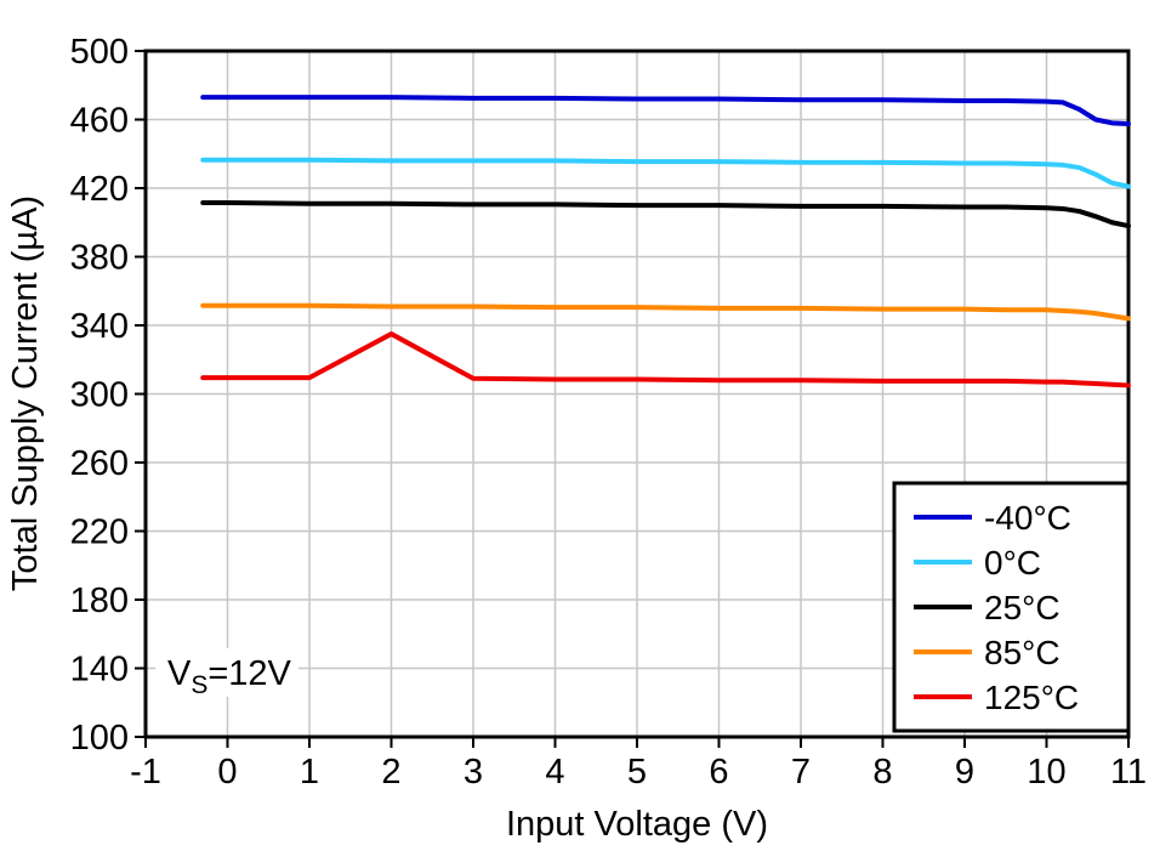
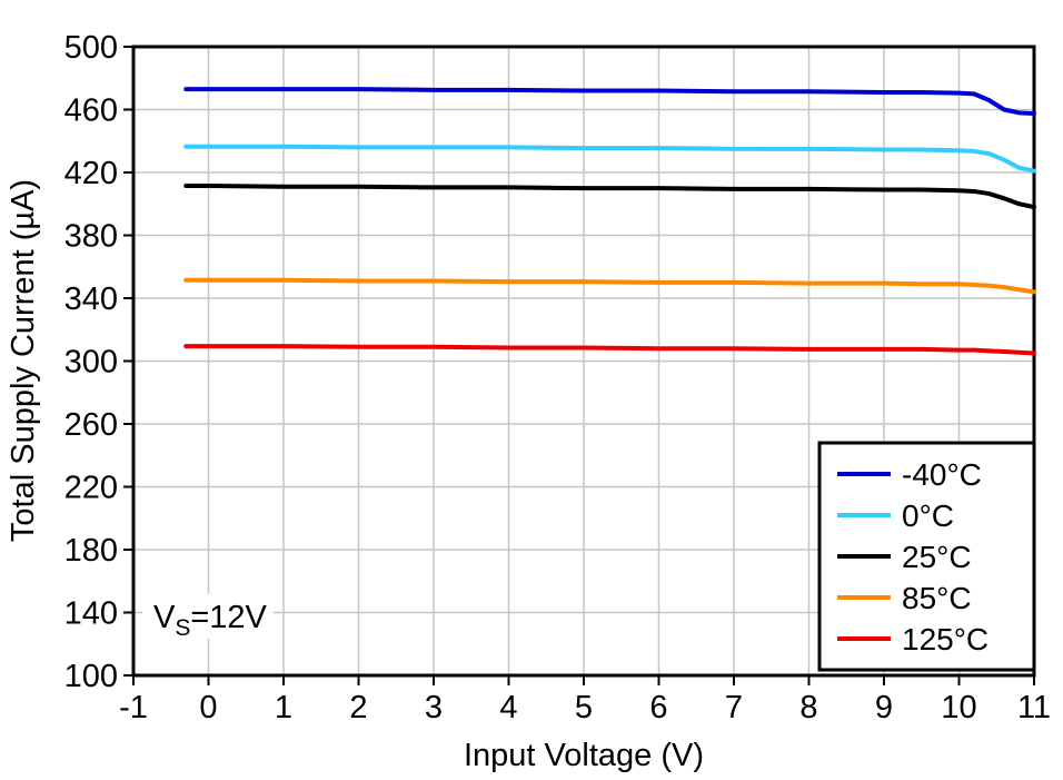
125°C/2: 335 -> 309
